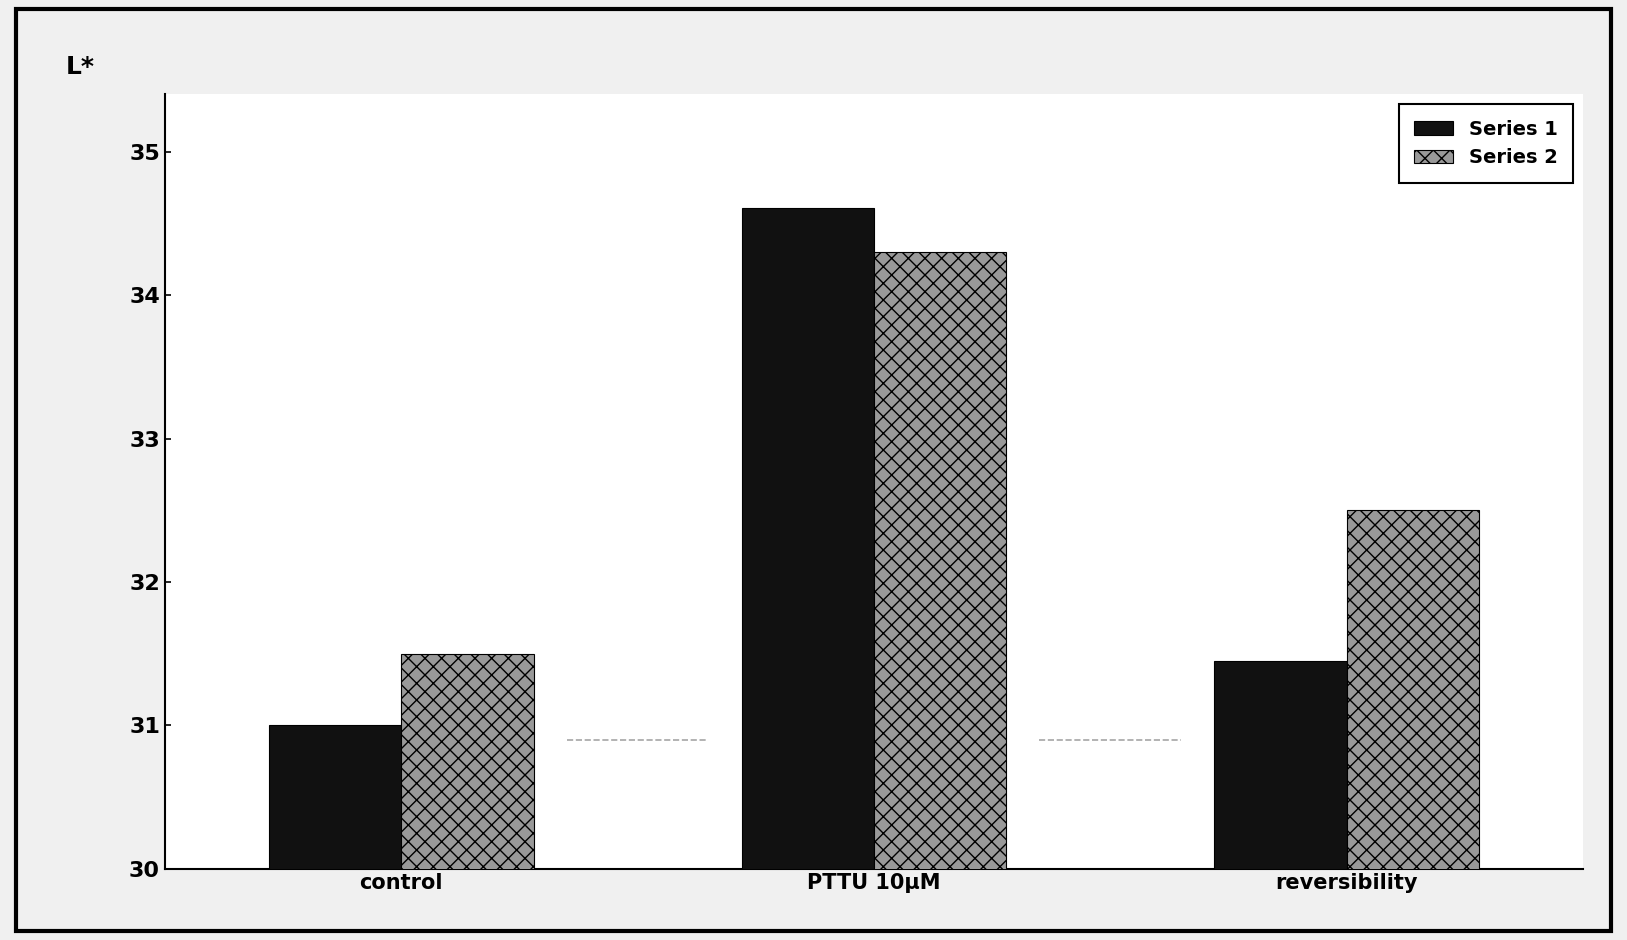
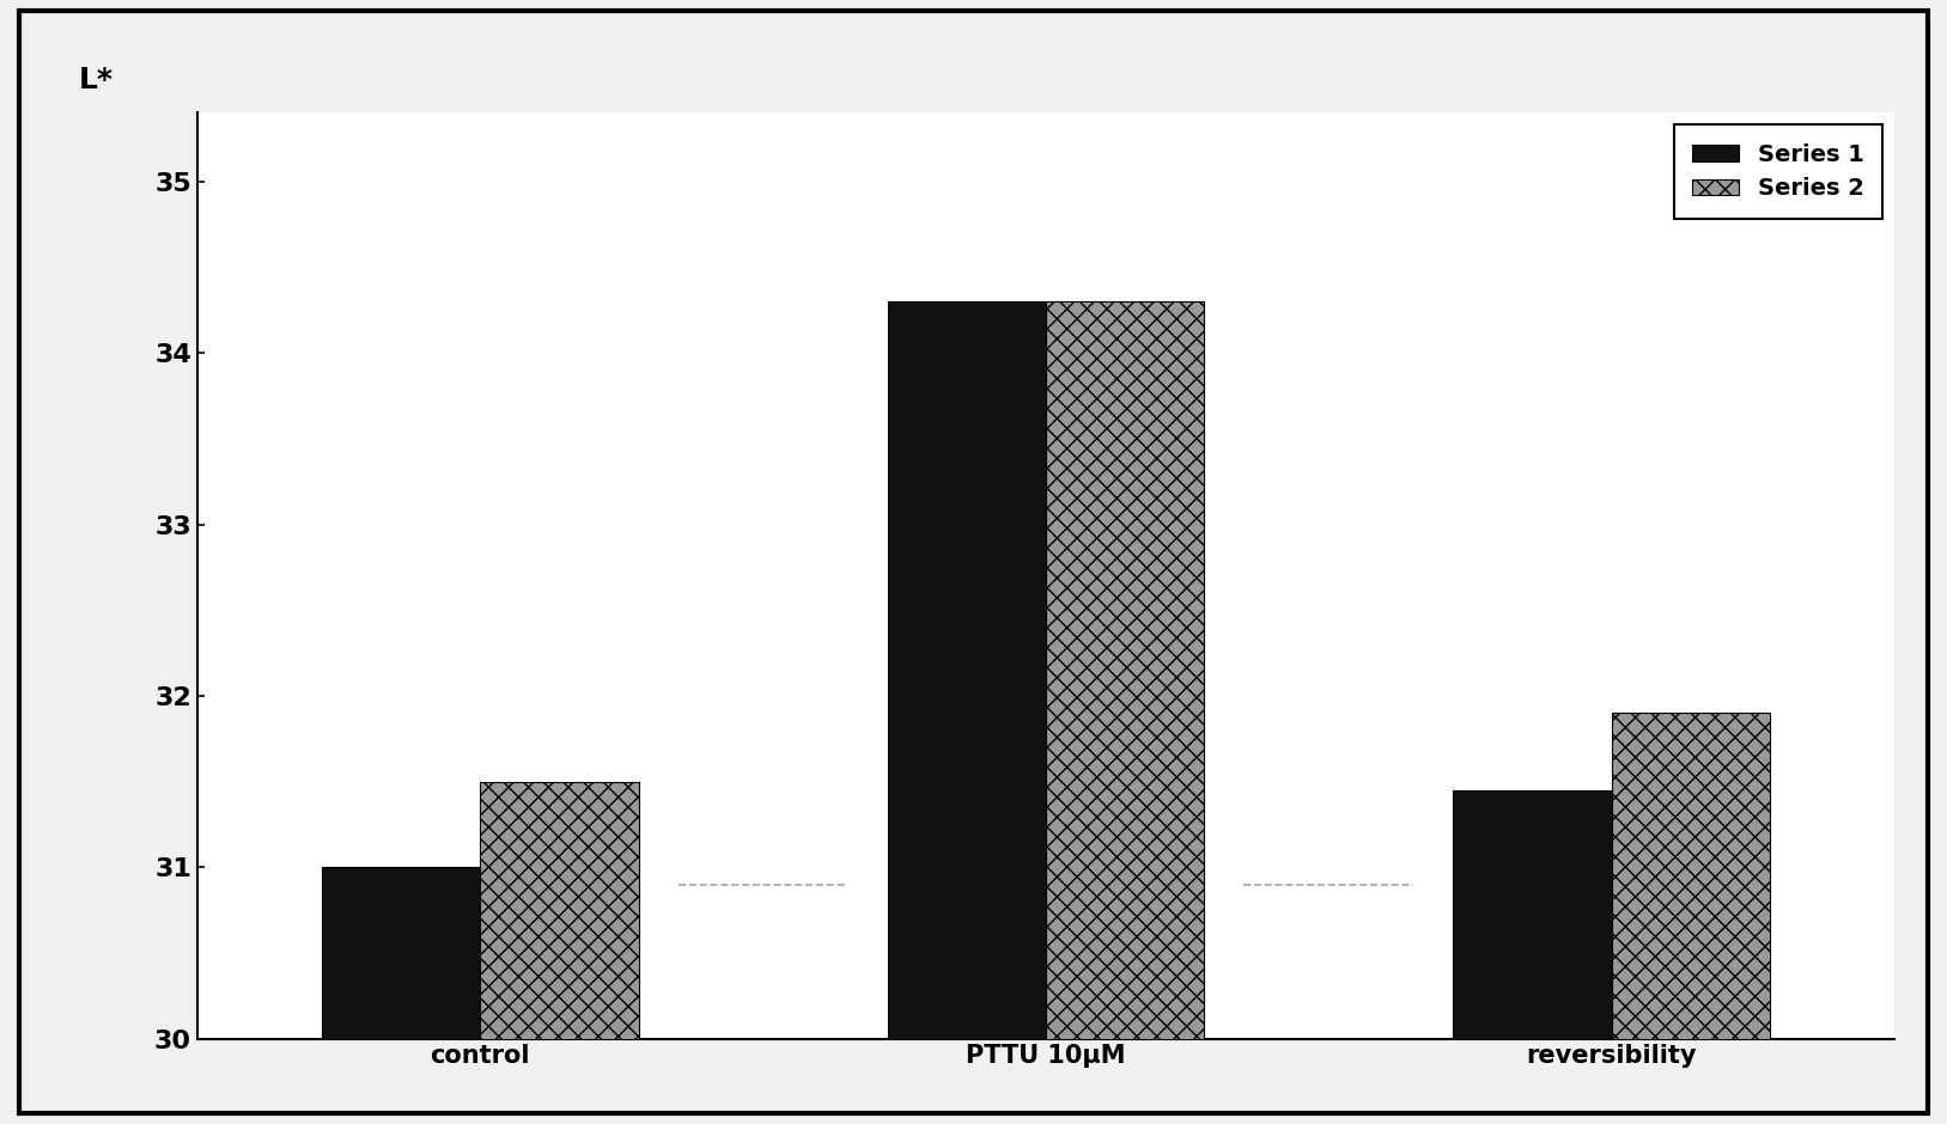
Series 1/PTTU 10μM: 34.61 -> 34.30
Series 2/reversibility: 32.5 -> 31.9
